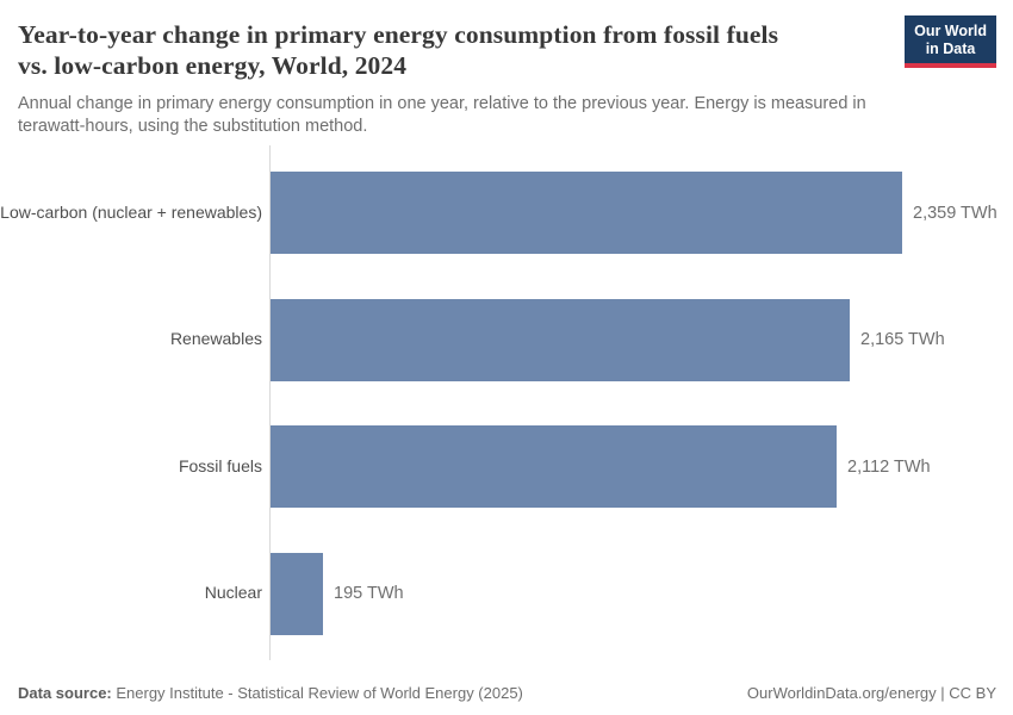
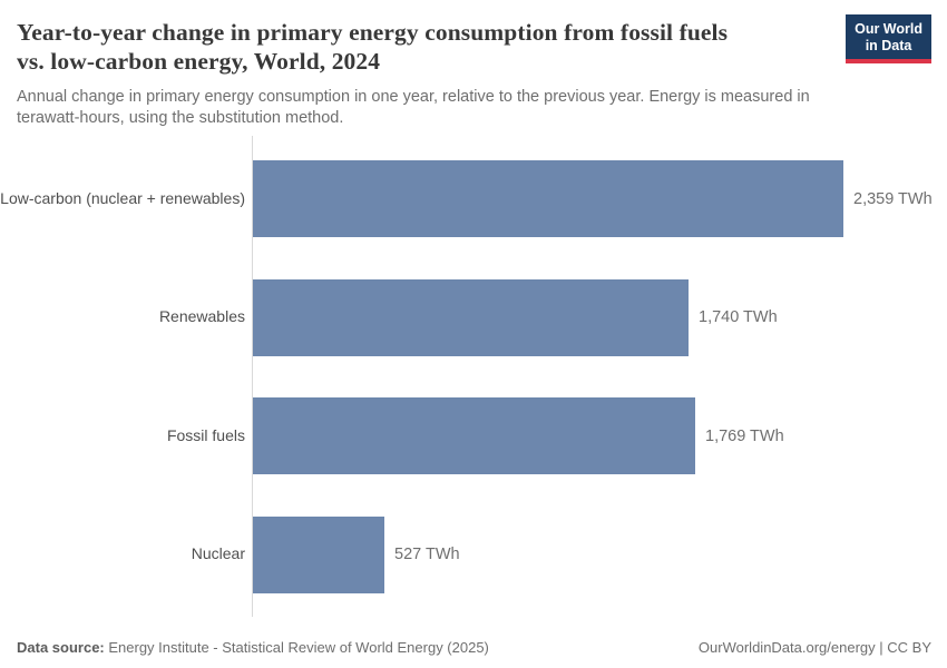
Renewables: 2,165 -> 1,740
Fossil fuels: 2,112 -> 1,769
Nuclear: 195 -> 527
